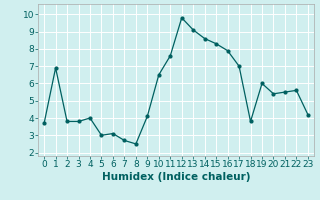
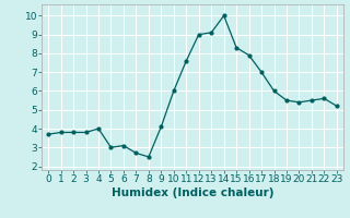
1: 6.9 -> 3.8
10: 6.5 -> 6.0
12: 9.8 -> 9.0
14: 8.6 -> 10.0
18: 3.8 -> 6.0
19: 6.0 -> 5.5
23: 4.2 -> 5.2
